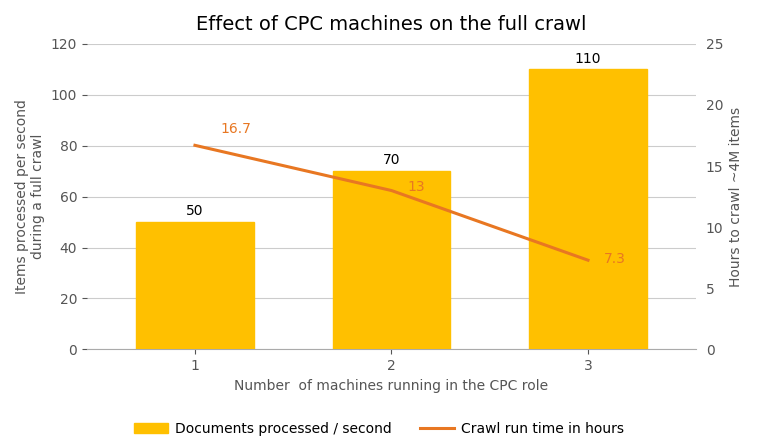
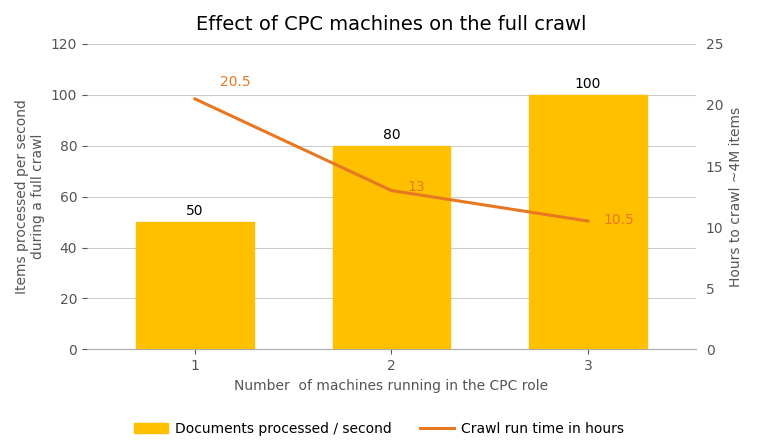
Crawl run time in hours/1: 16.7 -> 20.5
Documents processed / second/2: 70 -> 80
Documents processed / second/3: 110 -> 100
Crawl run time in hours/3: 7.3 -> 10.5
